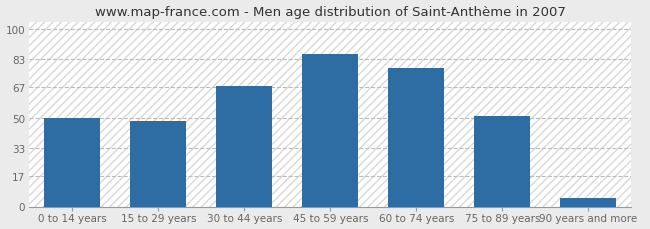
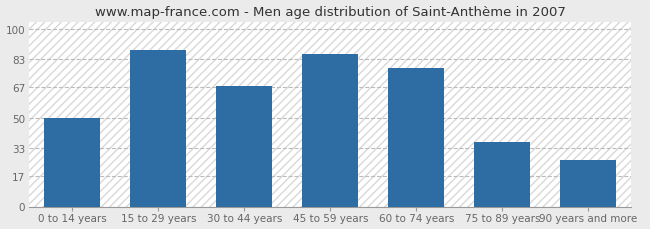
15 to 29 years: 48 -> 88
75 to 89 years: 51 -> 36
90 years and more: 5 -> 26
